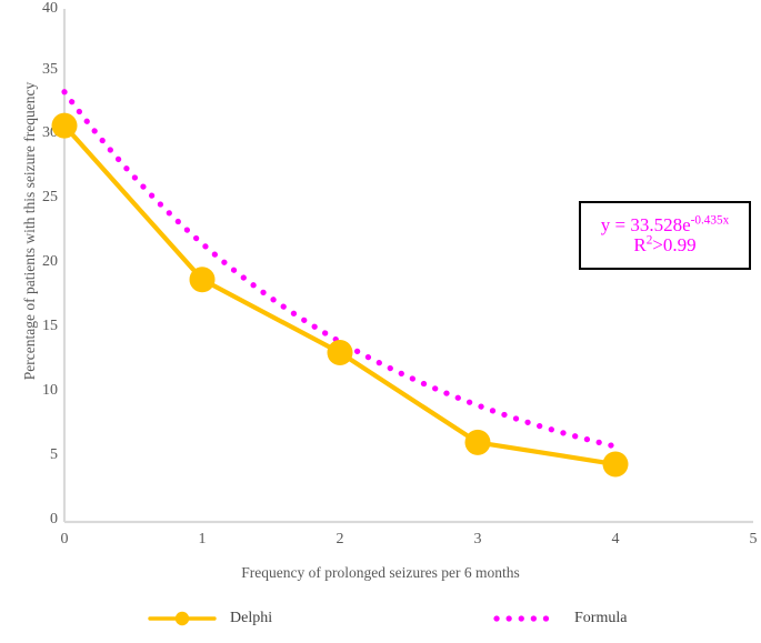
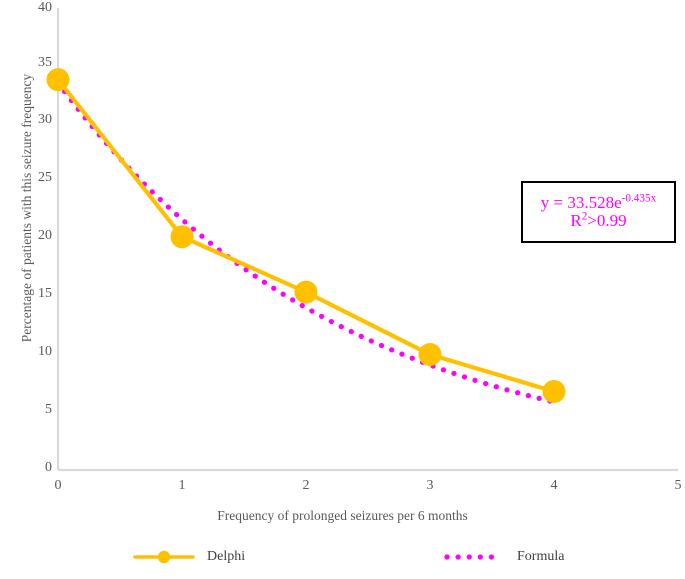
Delphi/0: 30.9 -> 33.8
Delphi/1: 18.9 -> 20.2
Formula/1: 28.3 -> 21.7
Delphi/2: 13.2 -> 15.4
Formula/2: 11.9 -> 14.1
Delphi/3: 6.2 -> 10.0
Delphi/4: 4.5 -> 6.8
